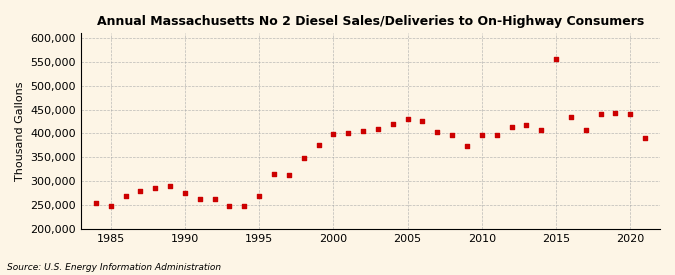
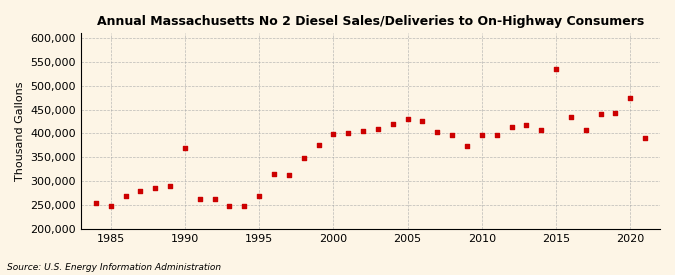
1990: 275,000 -> 370,000
2015: 557,000 -> 535,000
2020: 440,000 -> 475,000
